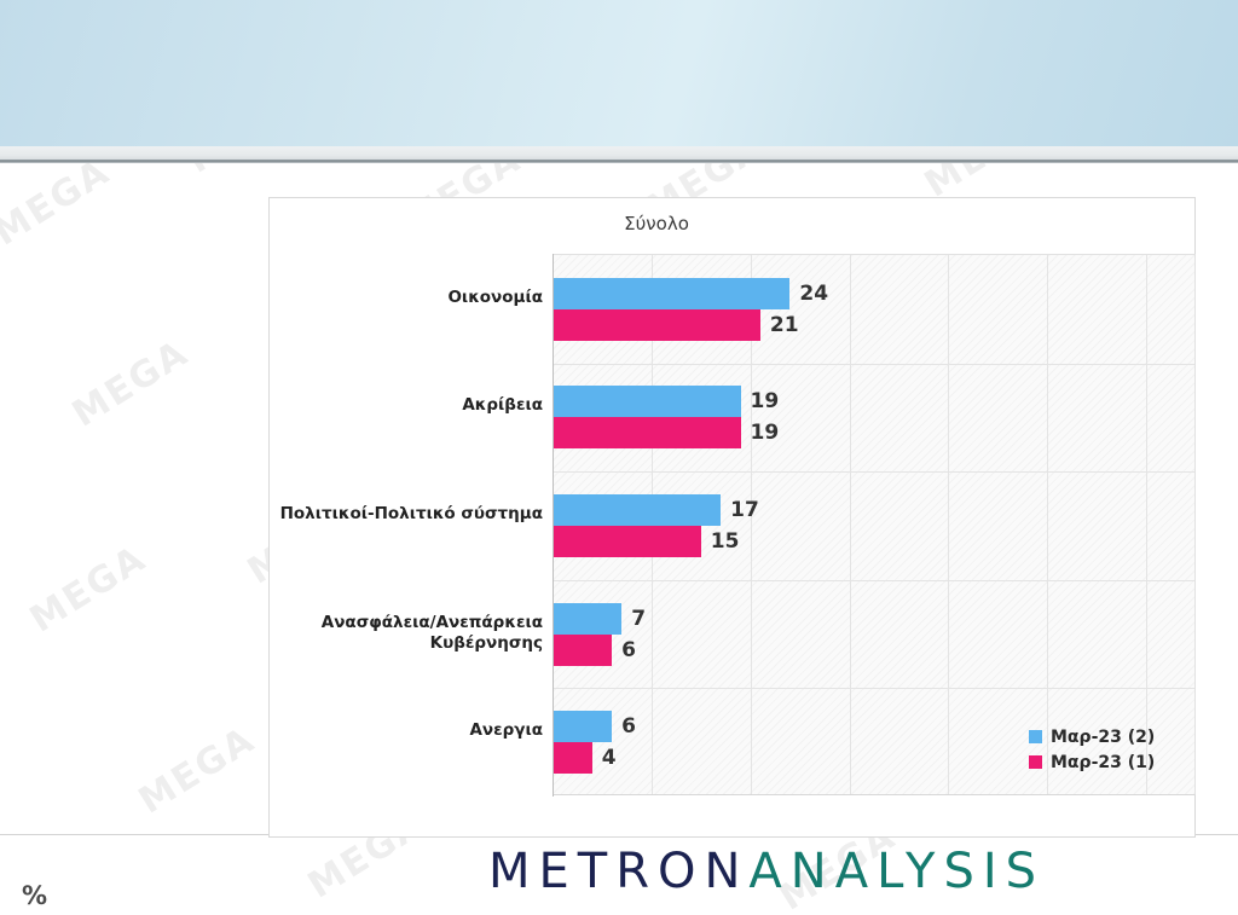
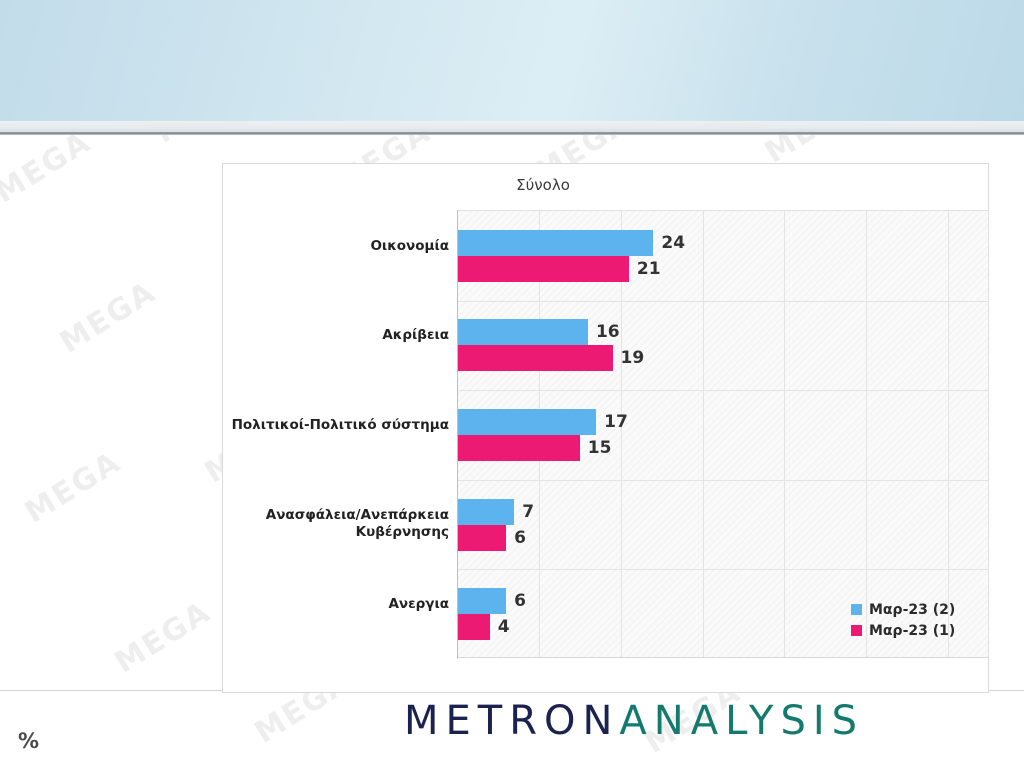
Μαρ-23 (2)/Ακρίβεια: 19 -> 16
